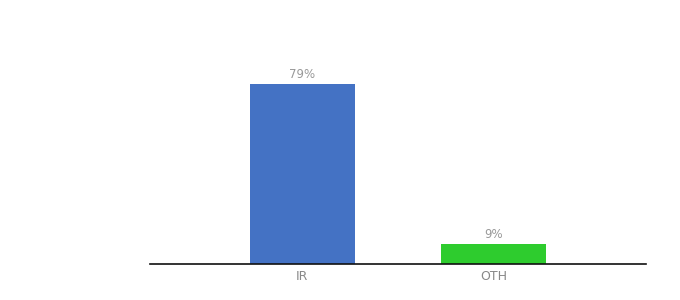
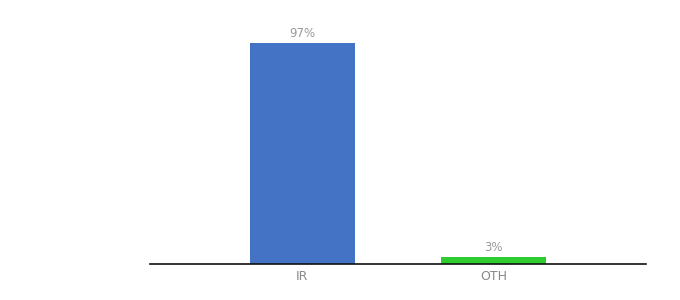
IR: 79% -> 97%
OTH: 9% -> 3%
